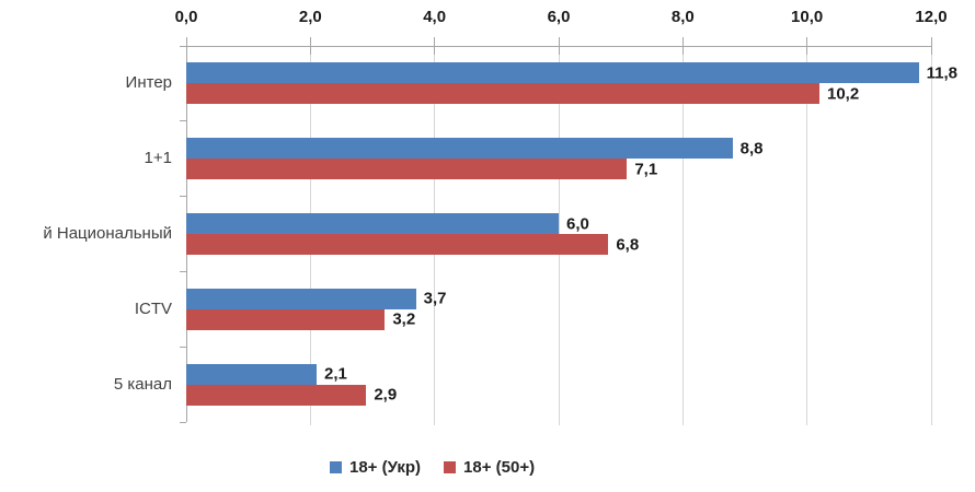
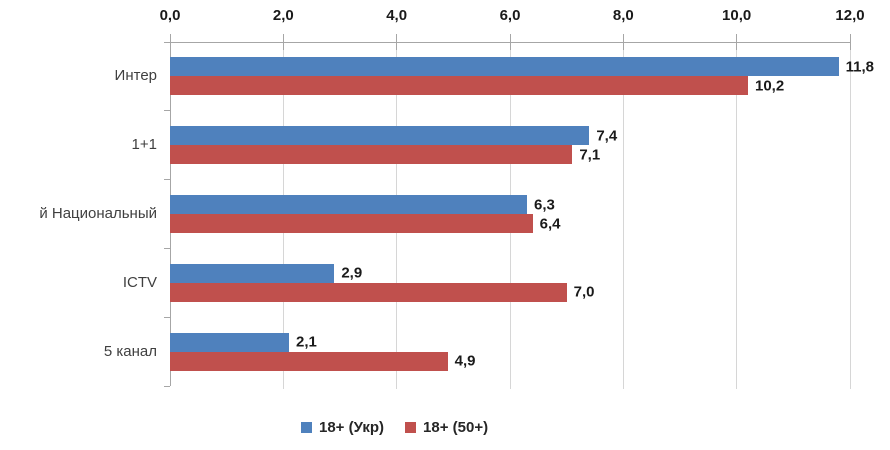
18+ (Укр)/1+1: 8,8 -> 7,4
18+ (Укр)/й Национальный: 6,0 -> 6,3
18+ (50+)/й Национальный: 6,8 -> 6,4
18+ (Укр)/ICTV: 3,7 -> 2,9
18+ (50+)/ICTV: 3,2 -> 7,0
18+ (50+)/5 канал: 2,9 -> 4,9
